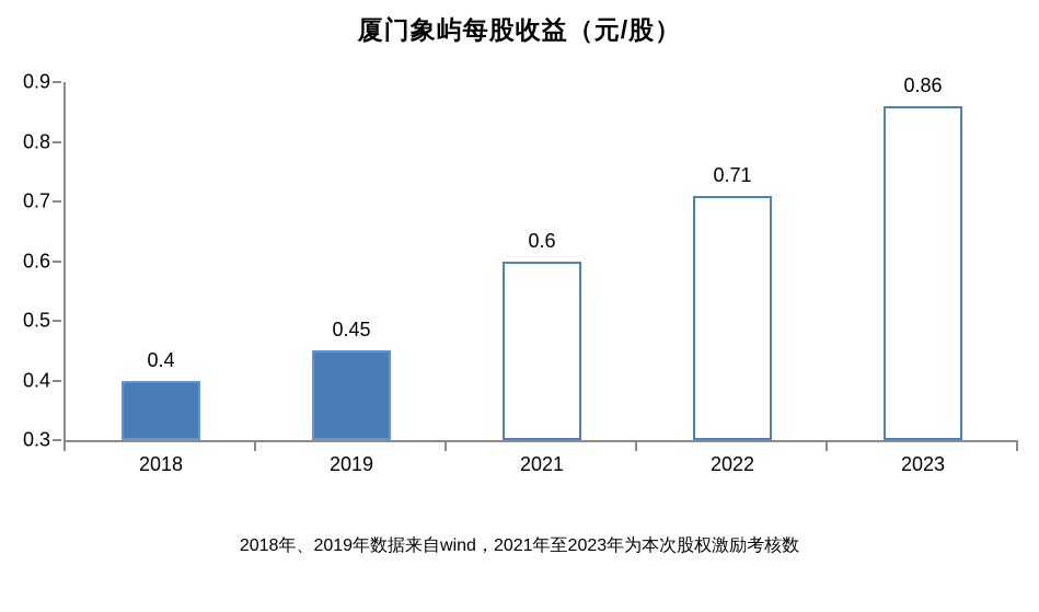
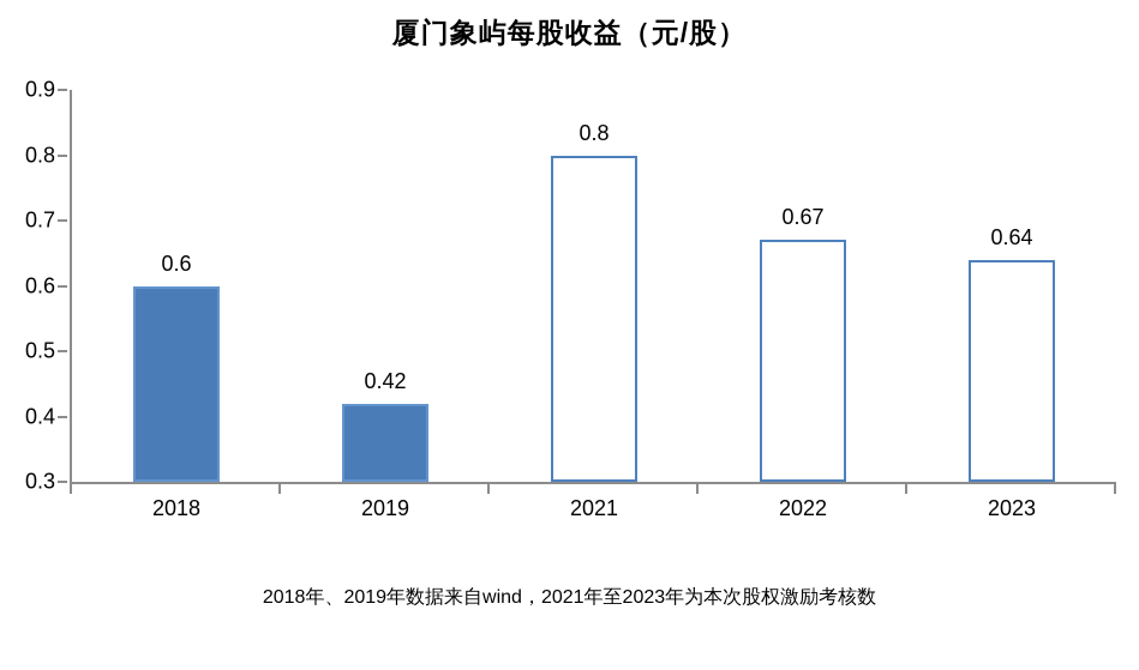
2018: 0.4 -> 0.6
2019: 0.45 -> 0.42
2021: 0.6 -> 0.8
2022: 0.71 -> 0.67
2023: 0.86 -> 0.64
